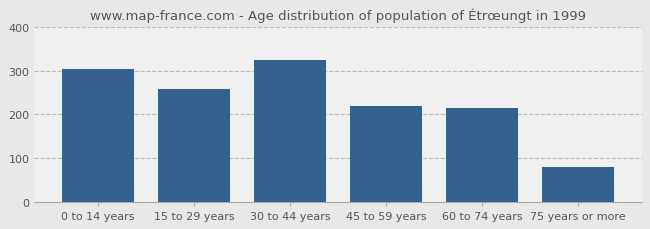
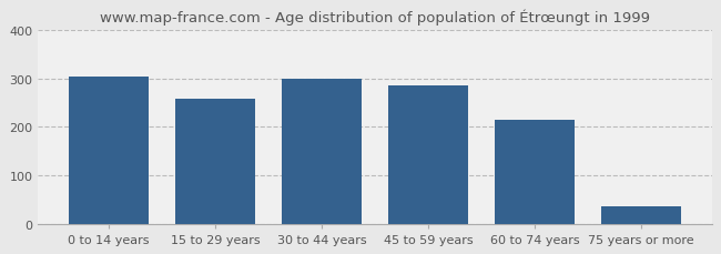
30 to 44 years: 325 -> 300
45 to 59 years: 220 -> 285
75 years or more: 80 -> 35
